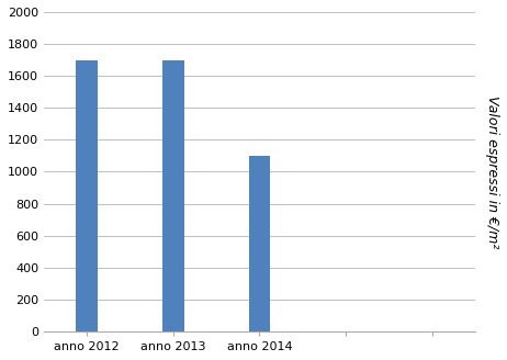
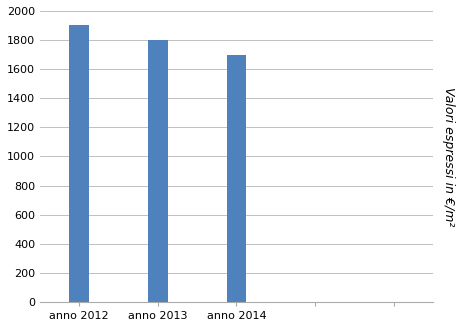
anno 2012: 1700 -> 1900
anno 2013: 1700 -> 1800
anno 2014: 1100 -> 1700
